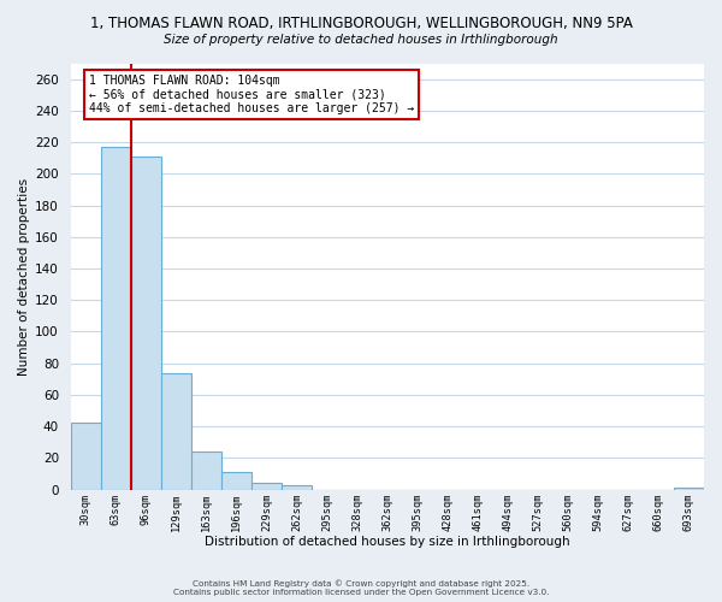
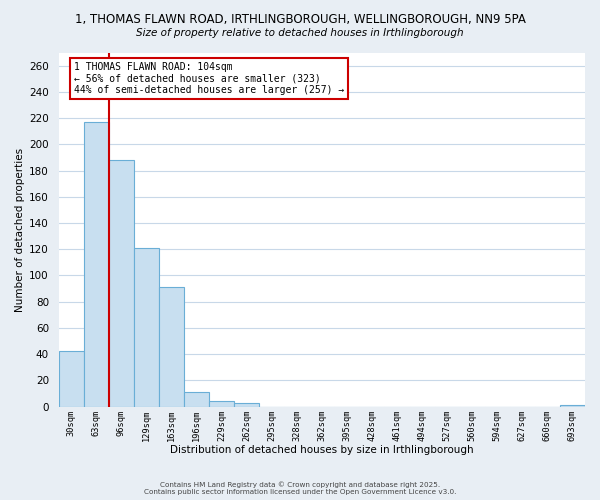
96sqm: 211 -> 188
129sqm: 74 -> 121
163sqm: 24 -> 91
